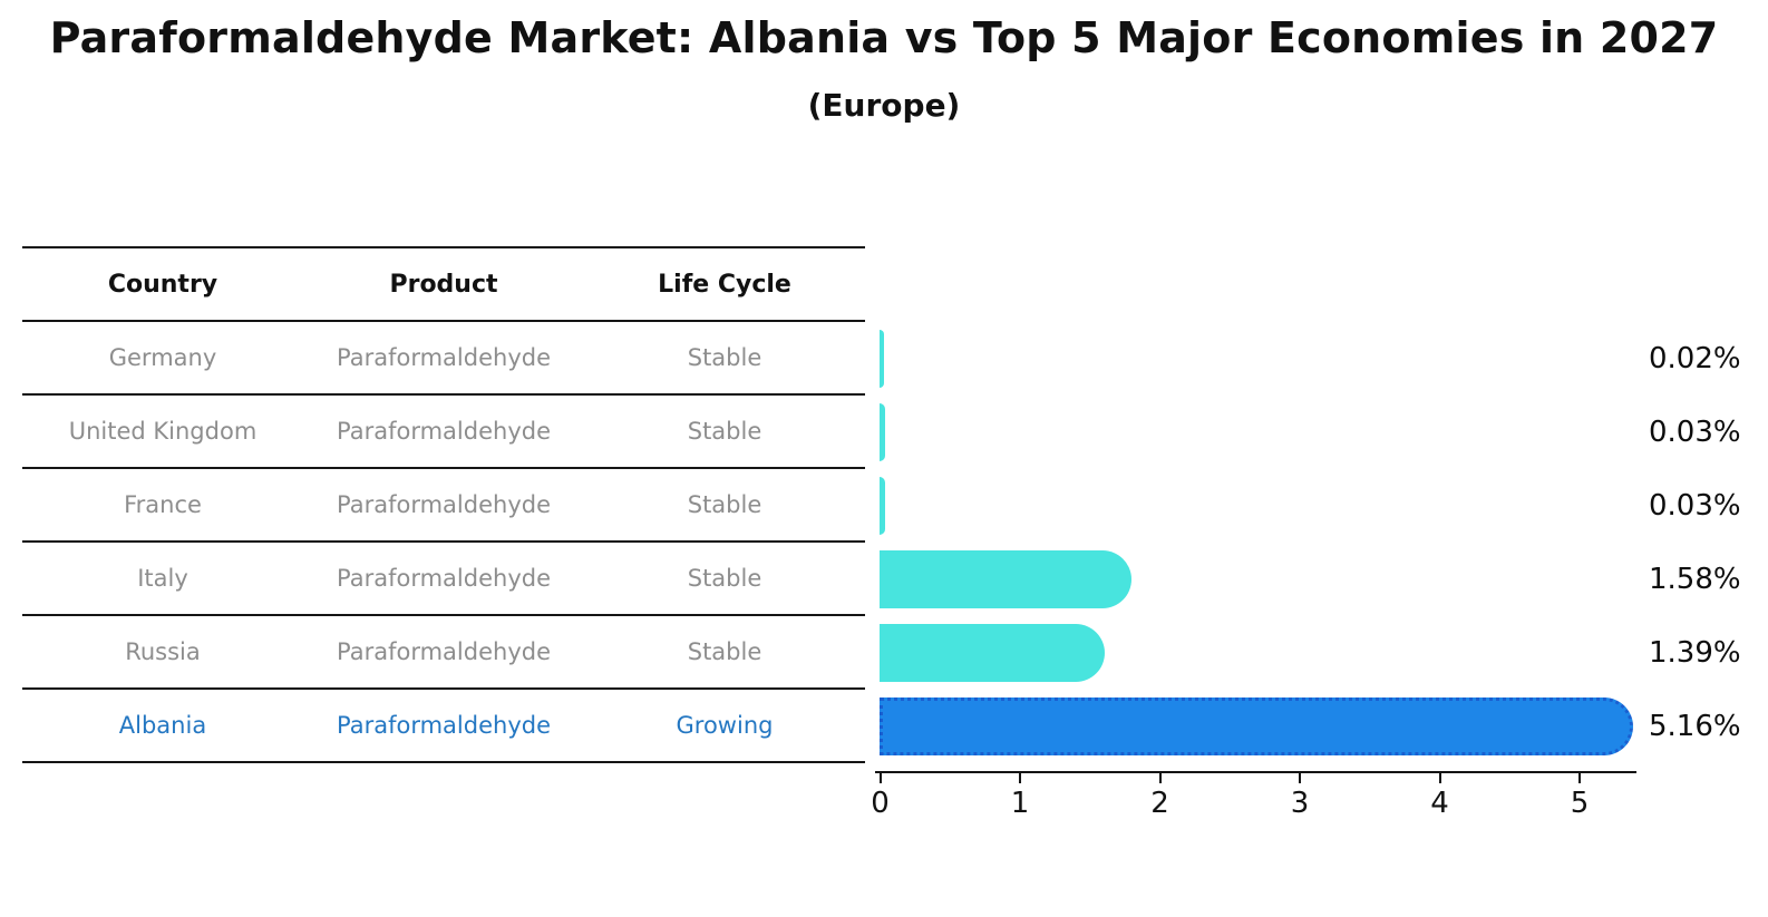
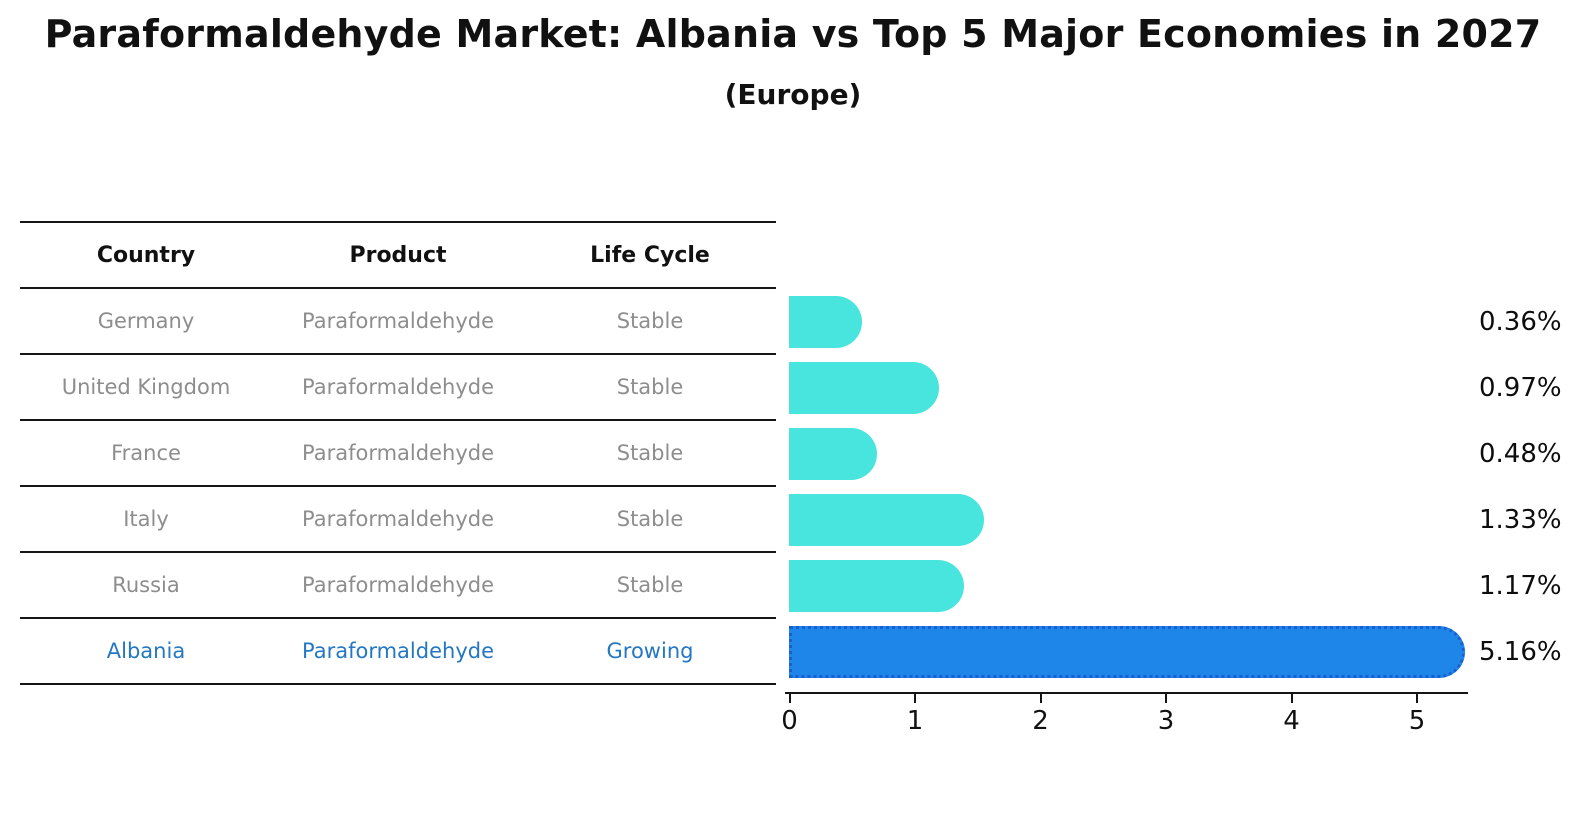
Germany: 0.02% -> 0.36%
United Kingdom: 0.03% -> 0.97%
France: 0.03% -> 0.48%
Italy: 1.58% -> 1.33%
Russia: 1.39% -> 1.17%
